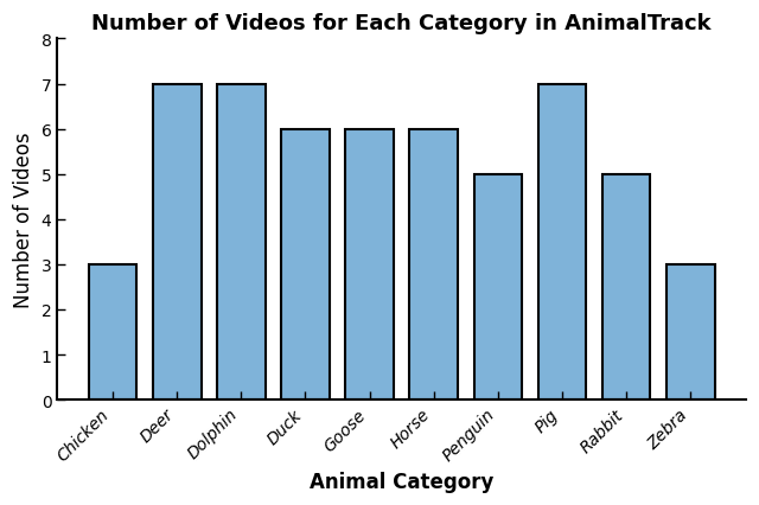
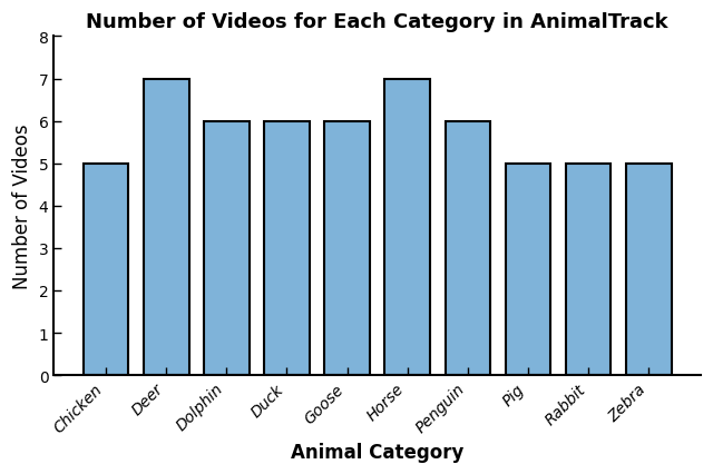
Chicken: 3 -> 5
Dolphin: 7 -> 6
Horse: 6 -> 7
Penguin: 5 -> 6
Pig: 7 -> 5
Zebra: 3 -> 5
